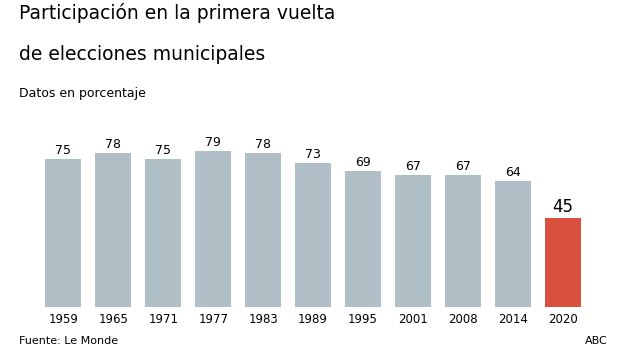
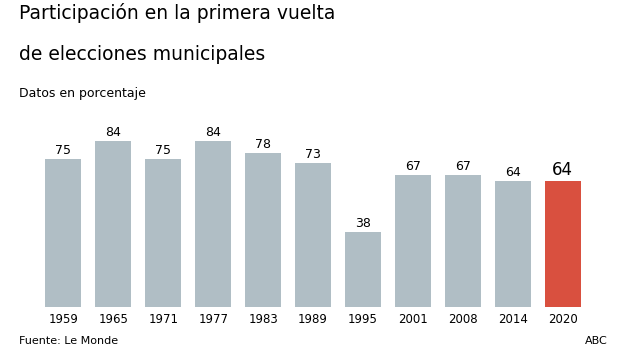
1965: 78 -> 84
1977: 79 -> 84
1995: 69 -> 38
2020: 45 -> 64
